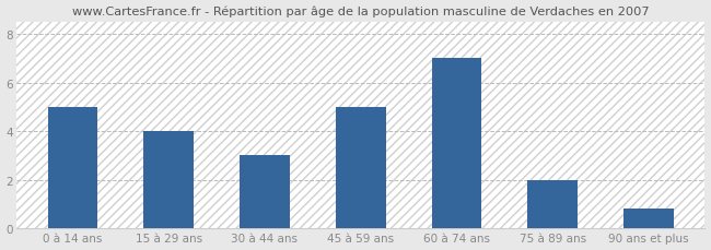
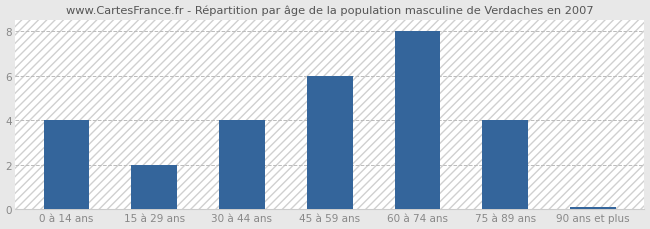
0 à 14 ans: 5.0 -> 4.0
15 à 29 ans: 4.0 -> 2.0
30 à 44 ans: 3.0 -> 4.0
45 à 59 ans: 5.0 -> 6.0
60 à 74 ans: 7.0 -> 8.0
75 à 89 ans: 2.0 -> 4.0
90 ans et plus: 0.8 -> 0.1
